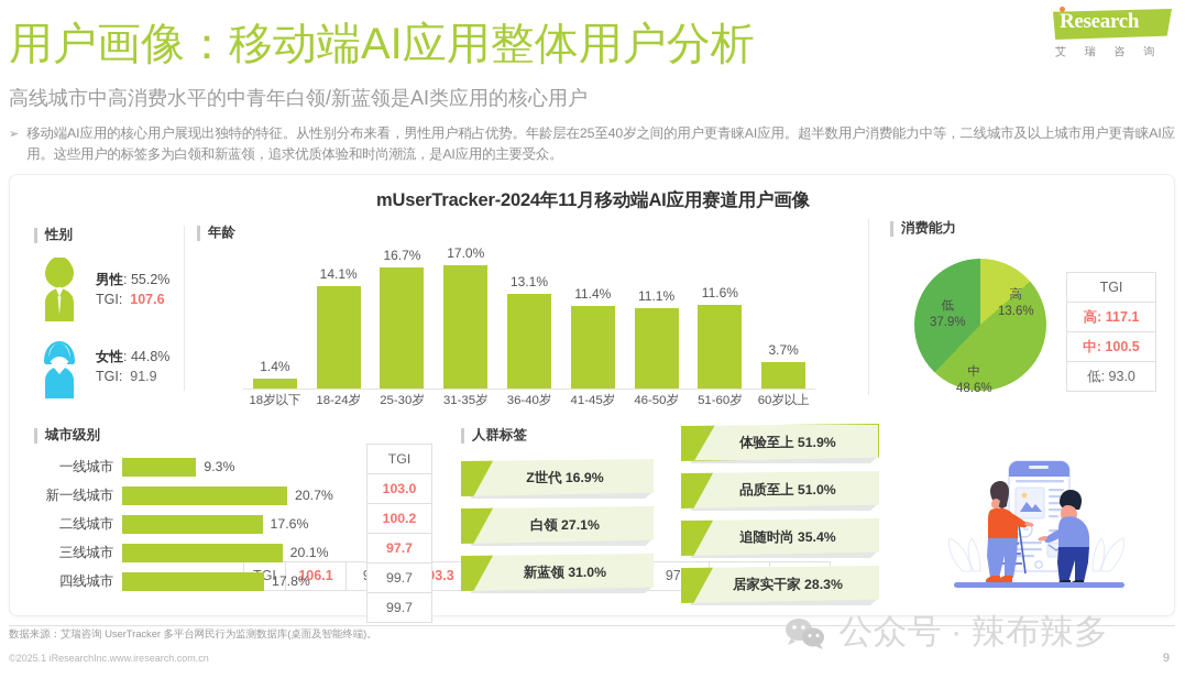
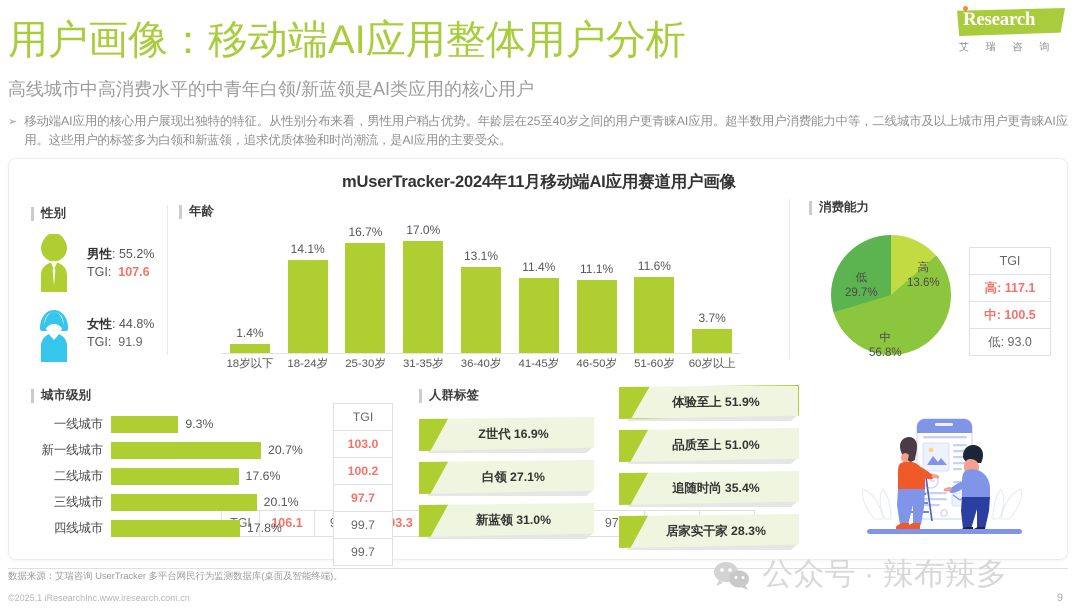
消费能力/中: 48.6% -> 56.8%
消费能力/低: 37.9% -> 29.7%
